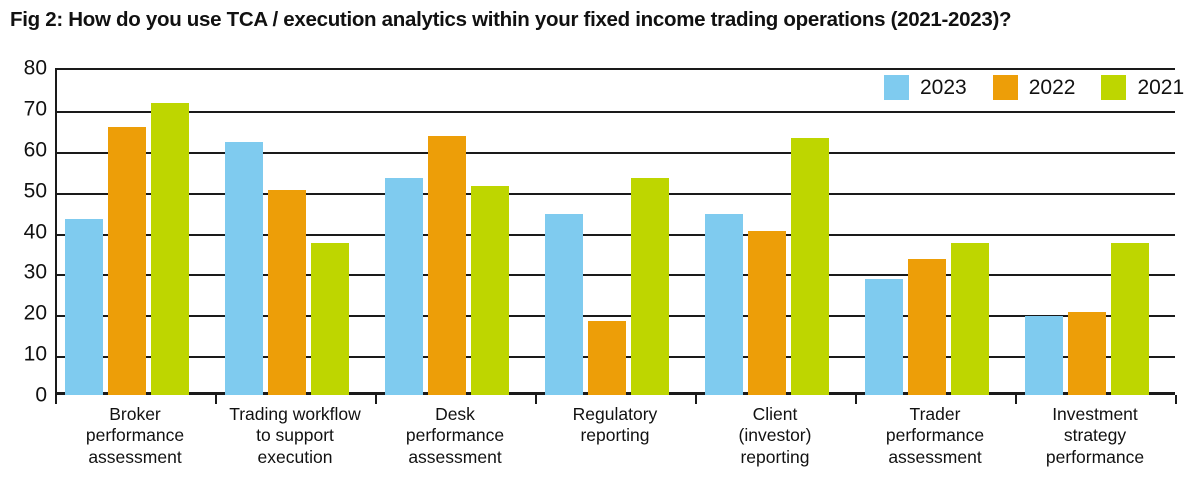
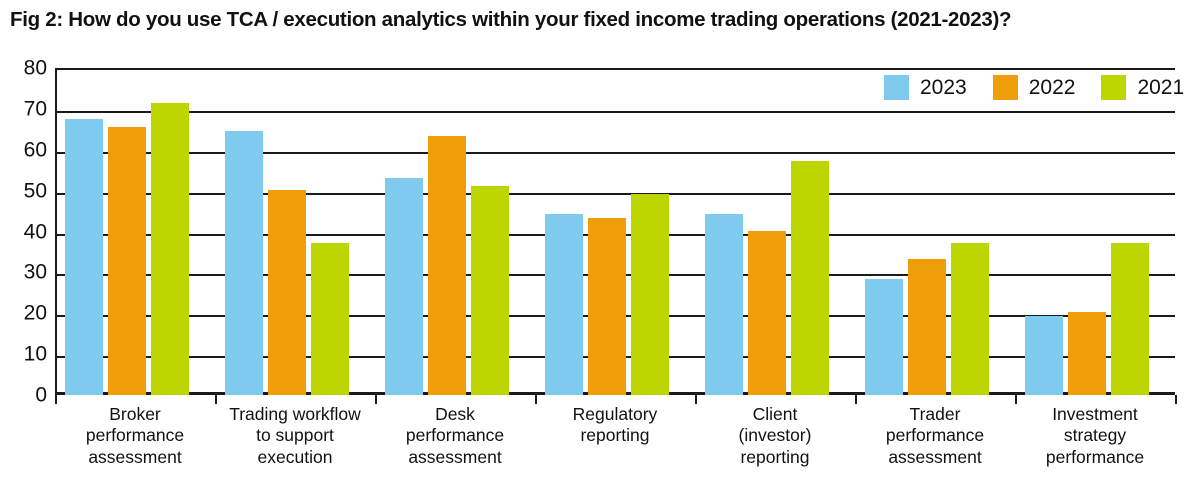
2023/Broker performance assessment: 43 -> 68
2023/Trading workflow to support execution: 62 -> 64
2022/Regulatory reporting: 18 -> 43
2021/Regulatory reporting: 53 -> 49
2021/Client (investor) reporting: 63 -> 57
